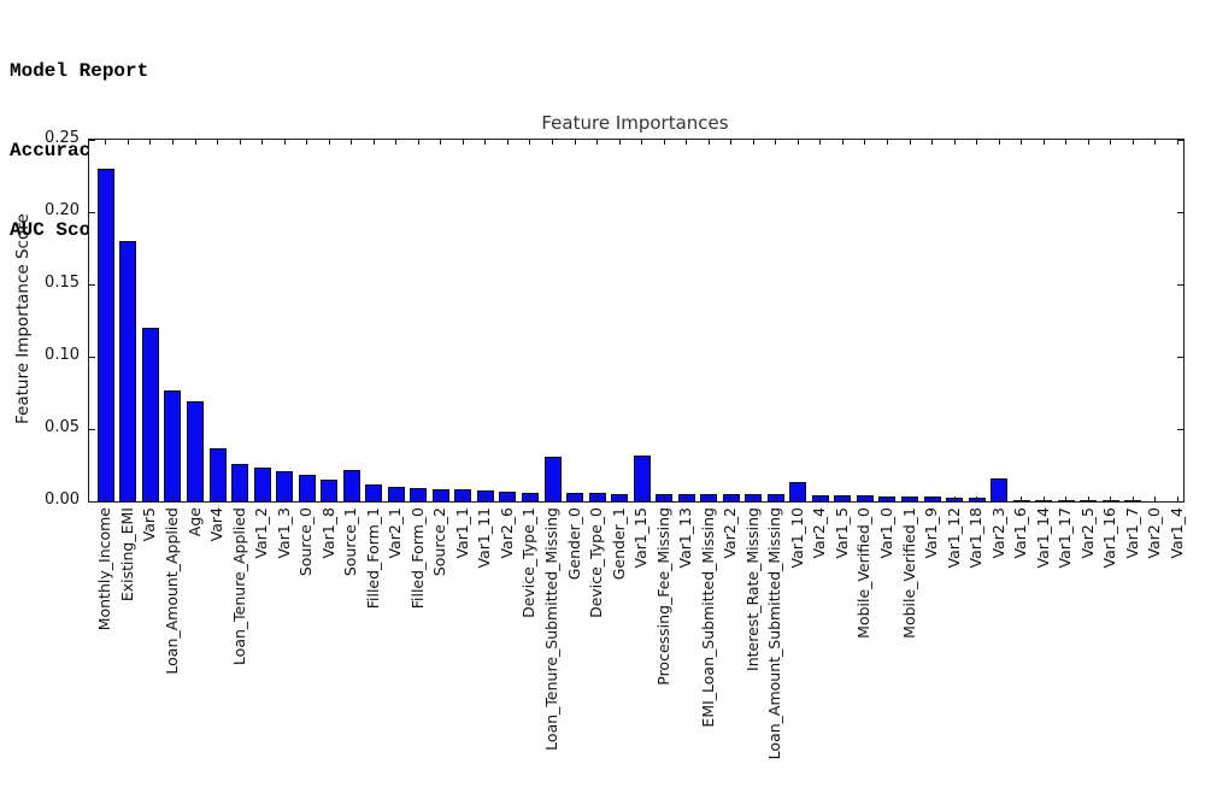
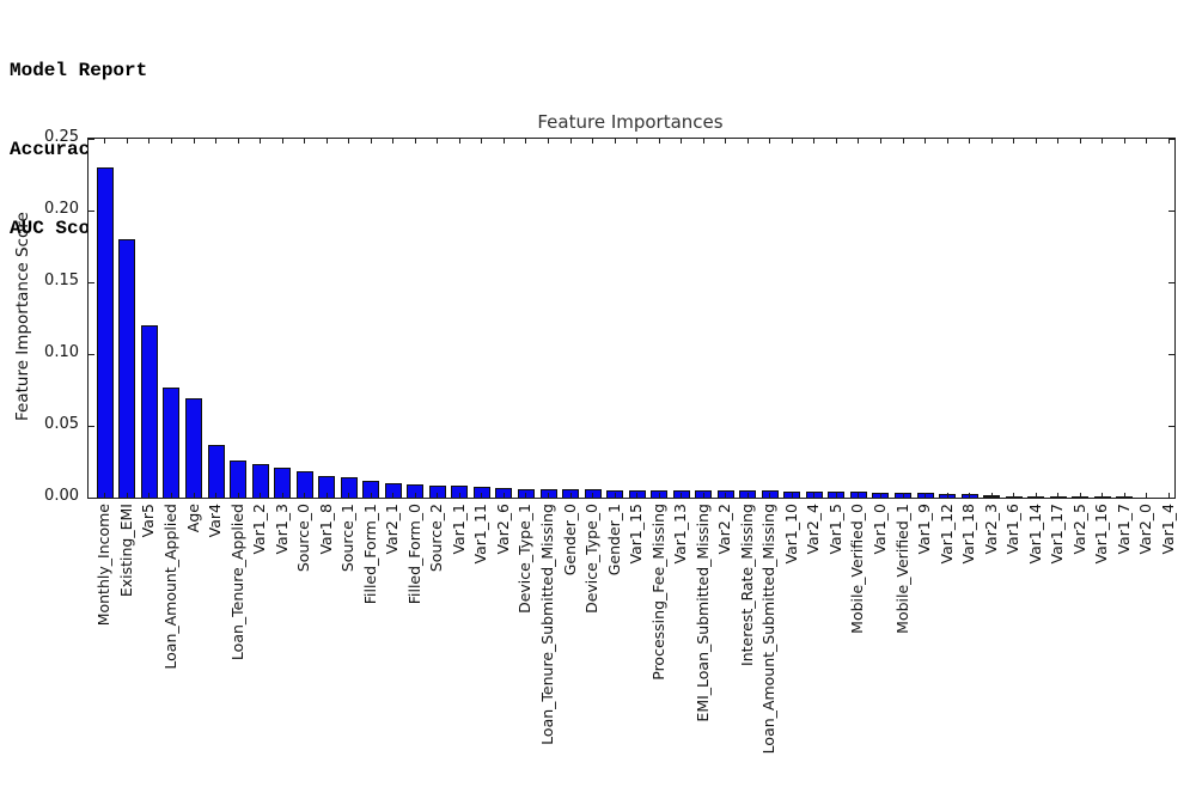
Source_1: 0.022 -> 0.014
Loan_Tenure_Submitted_Missing: 0.031 -> 0.006
Var1_15: 0.032 -> 0.005
Var1_10: 0.013 -> 0.004
Var2_3: 0.016 -> 0.001
